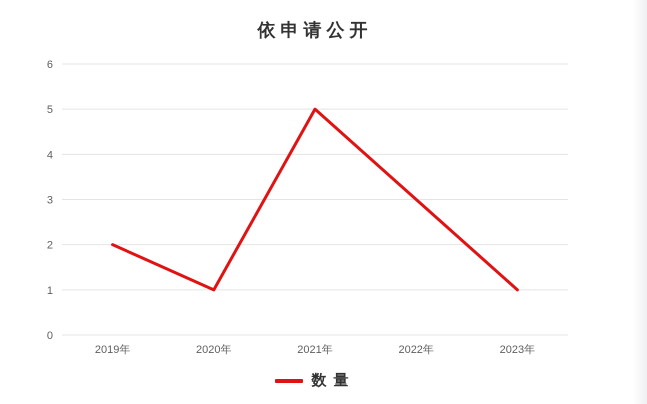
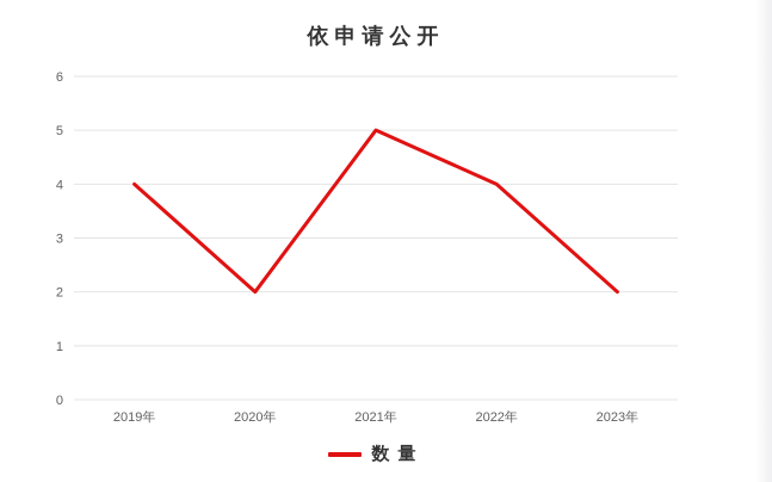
2019年: 2 -> 4
2020年: 1 -> 2
2022年: 3 -> 4
2023年: 1 -> 2
